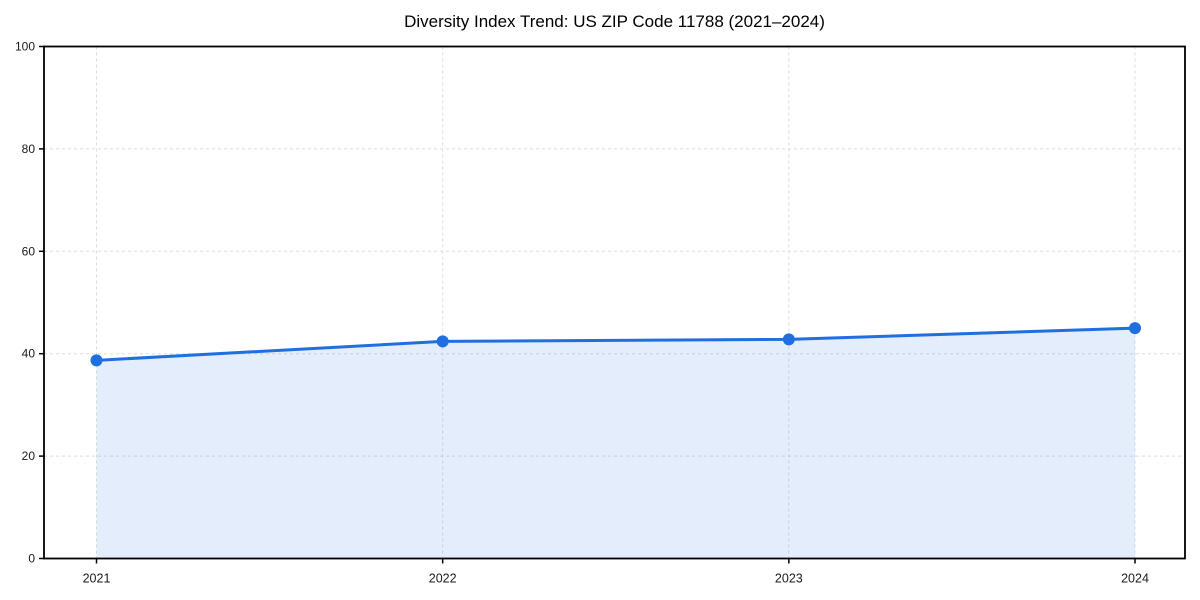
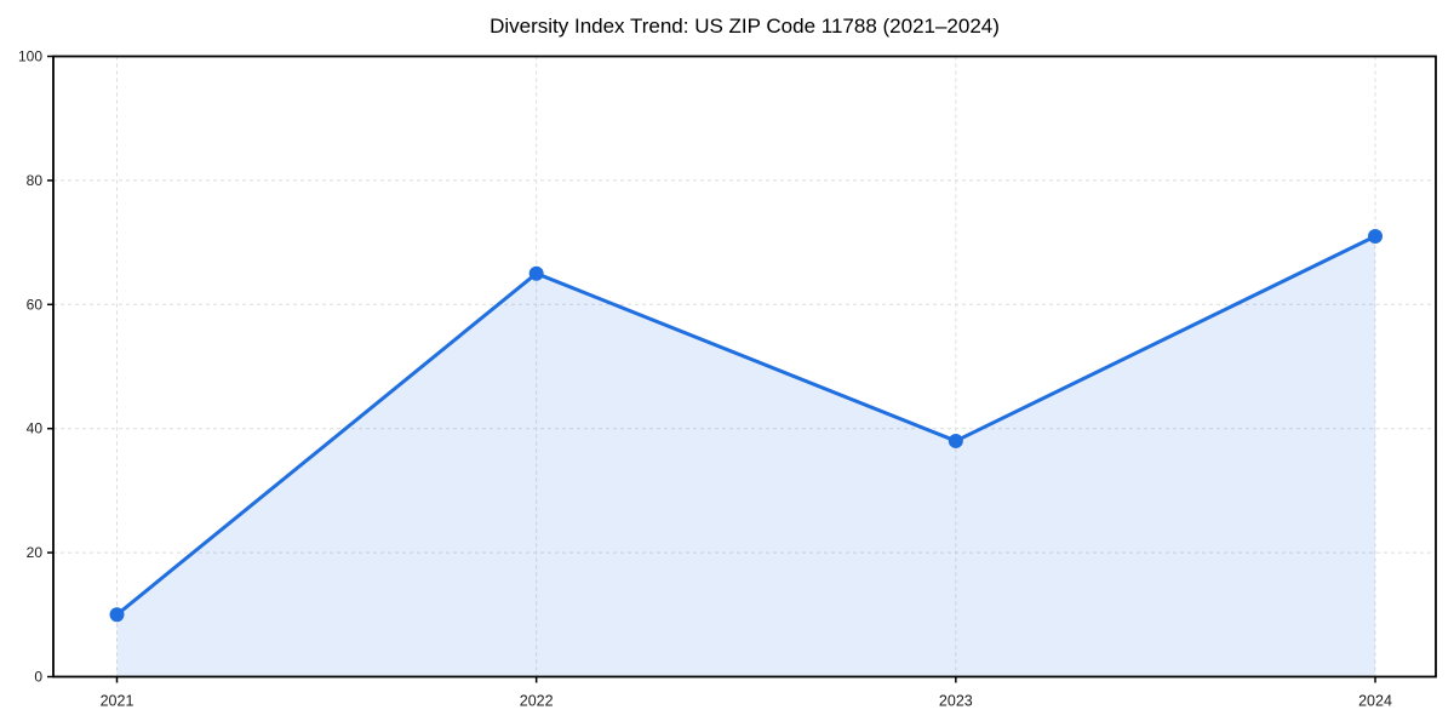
2021: 39 -> 10
2022: 42 -> 65
2023: 43 -> 38
2024: 45 -> 71
